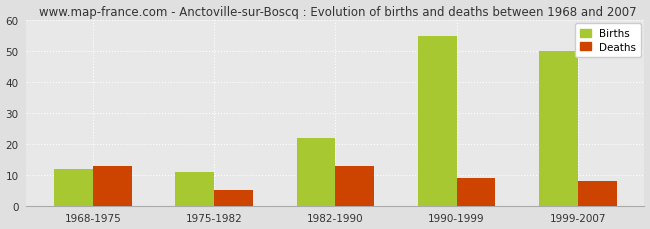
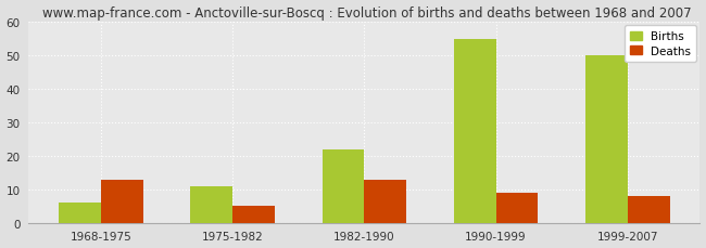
Births/1968-1975: 12 -> 6
